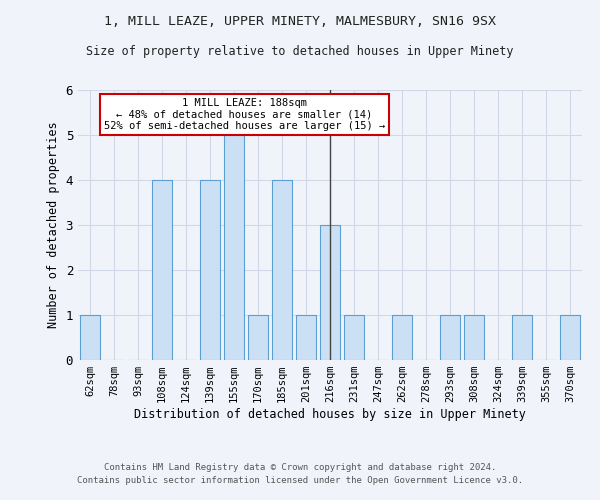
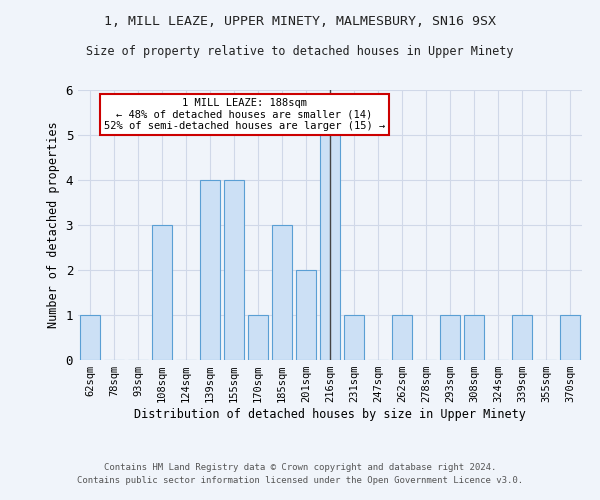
108sqm: 4 -> 3
155sqm: 5 -> 4
185sqm: 4 -> 3
201sqm: 1 -> 2
216sqm: 3 -> 5
